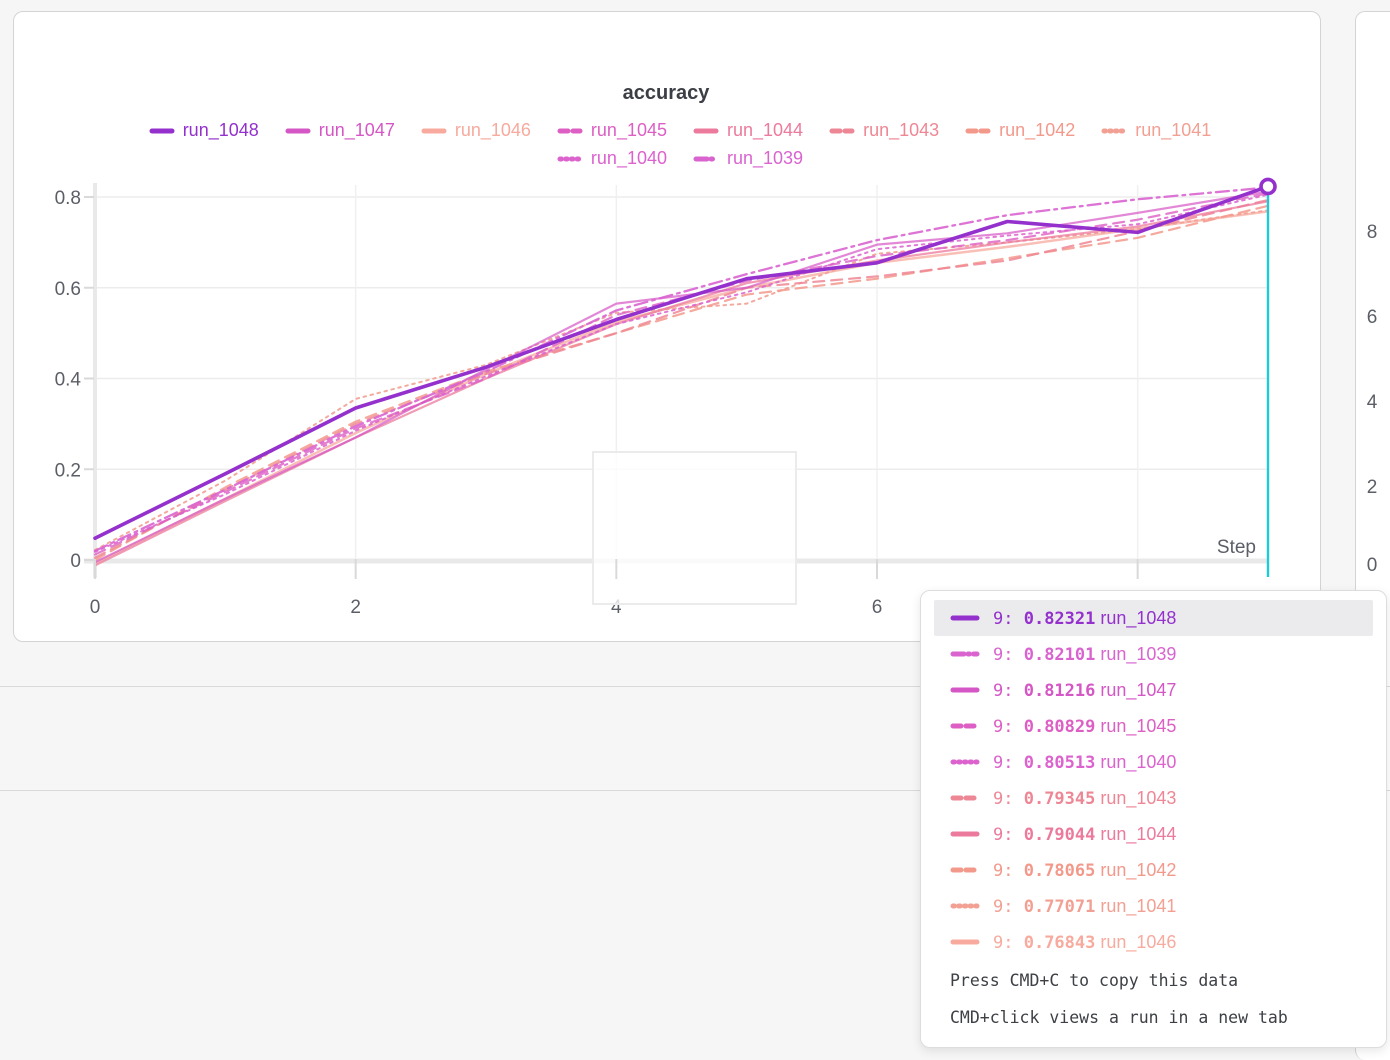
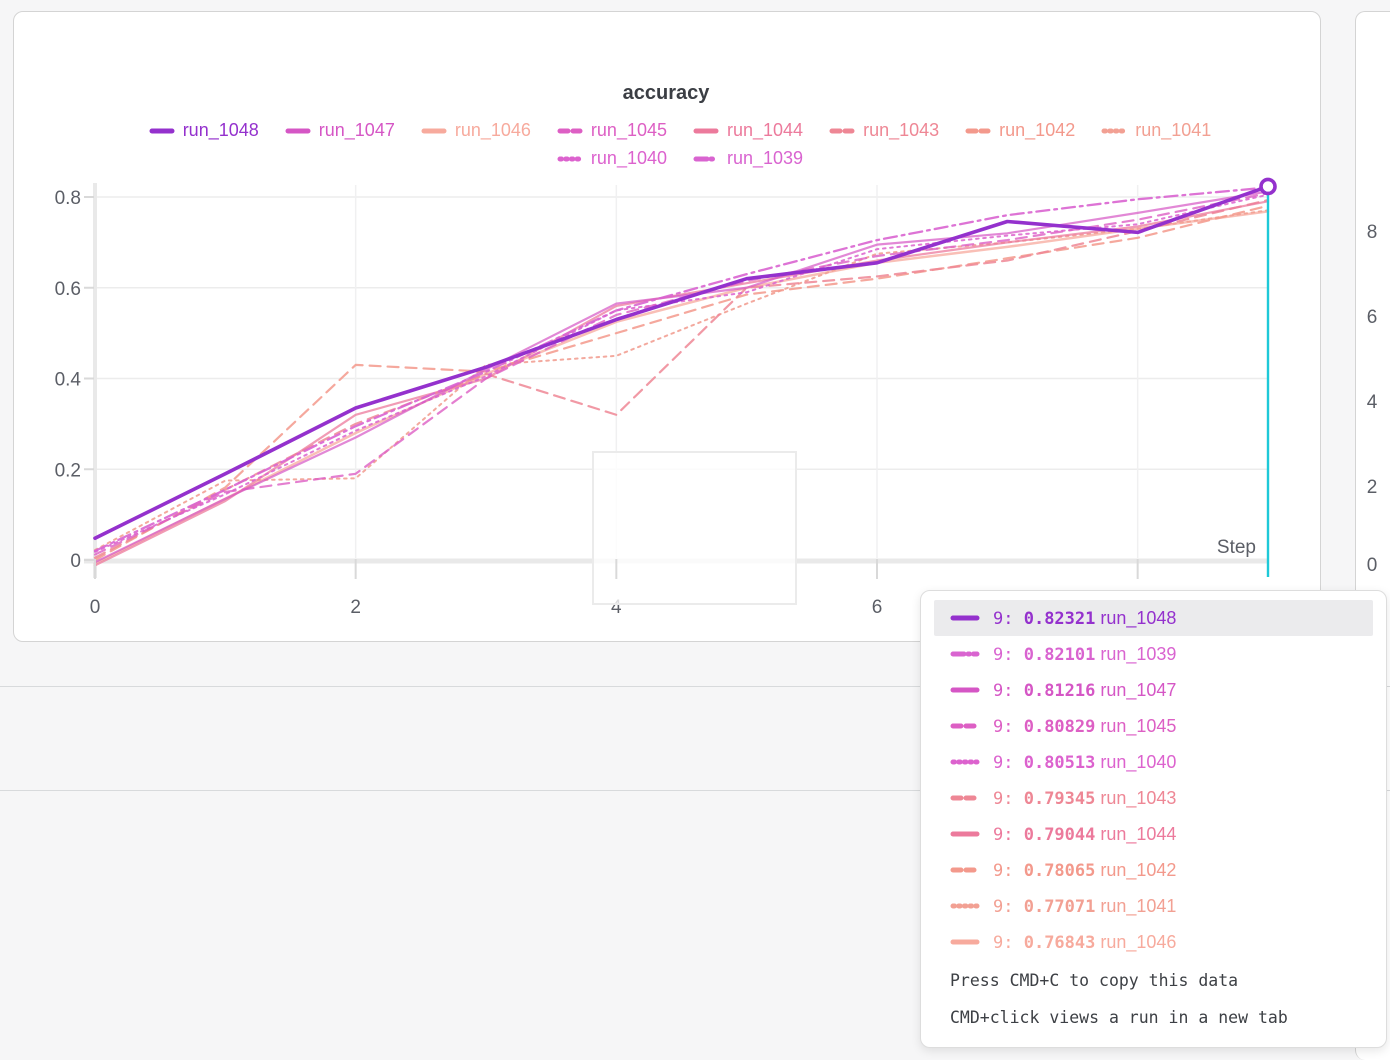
run_1041/2: 0.35 -> 0.18
run_1042/2: 0.30 -> 0.43
run_1044/2: 0.27 -> 0.32
run_1045/2: 0.29 -> 0.19
run_1041/4: 0.55 -> 0.45
run_1043/4: 0.50 -> 0.32
run_1044/4: 0.52 -> 0.56
run_1040/4: 0.52 -> 0.55
